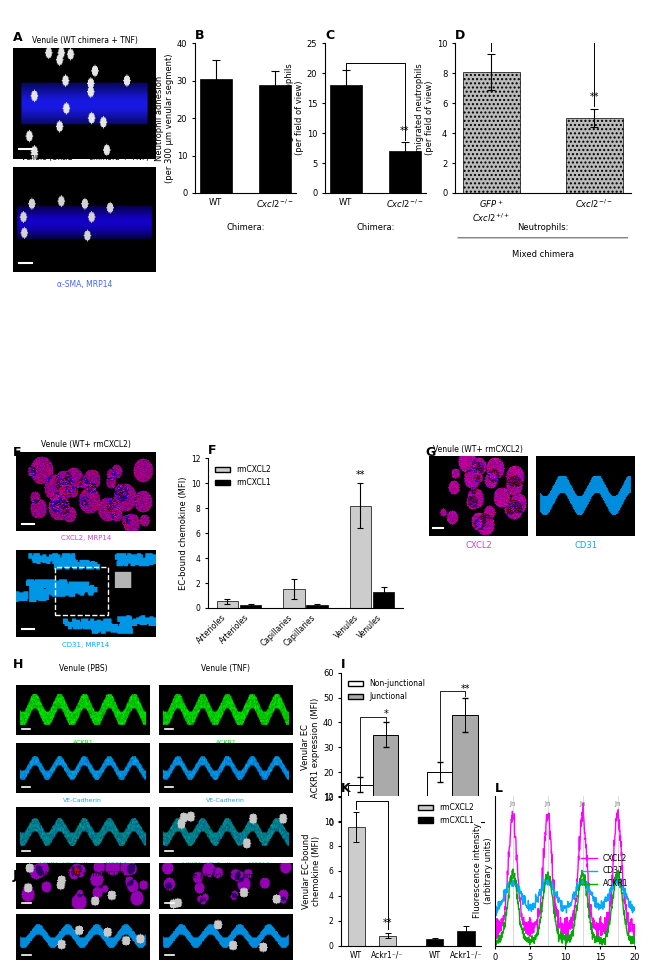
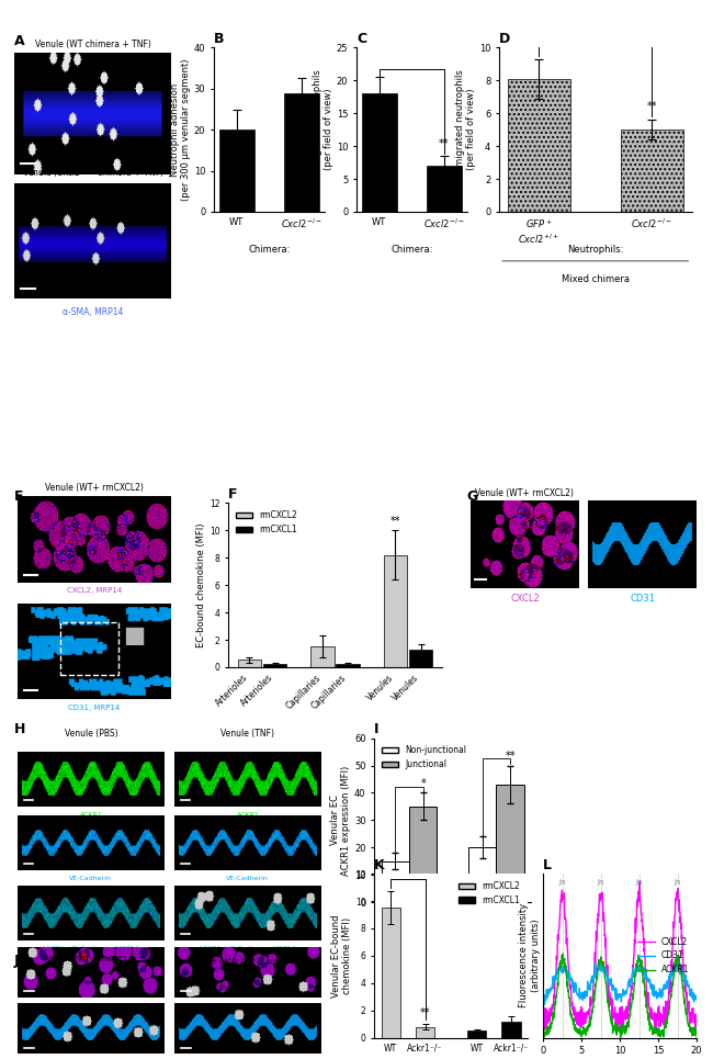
B/WT: 30.5 -> 20.0
